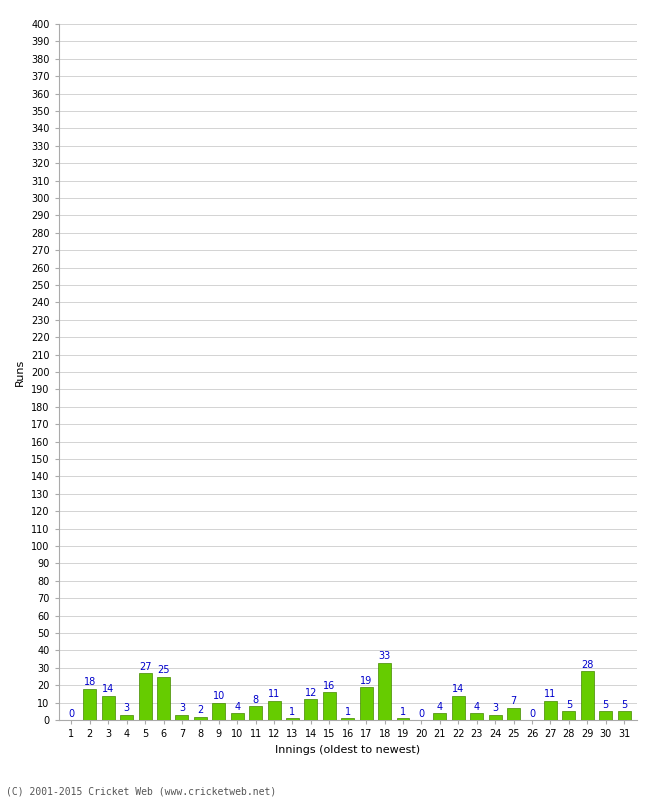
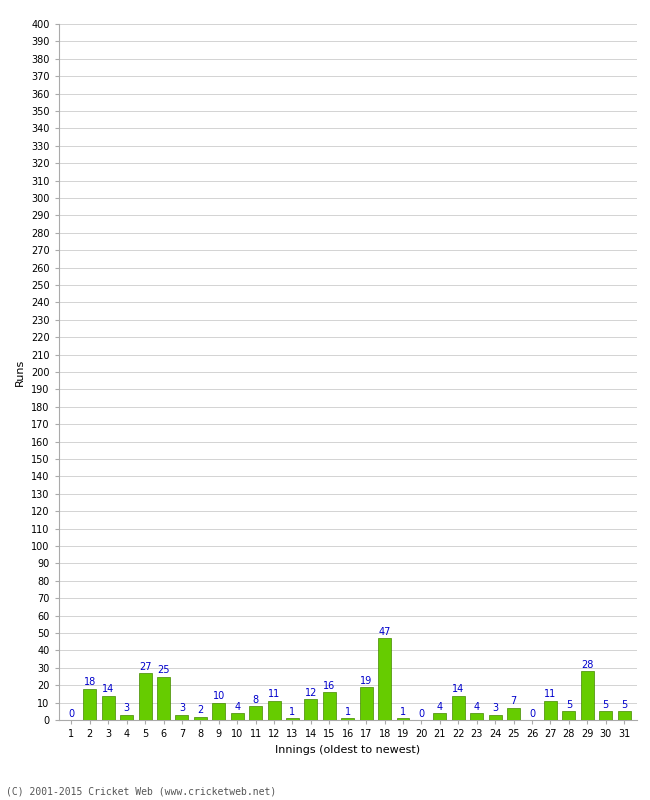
18: 33 -> 47
